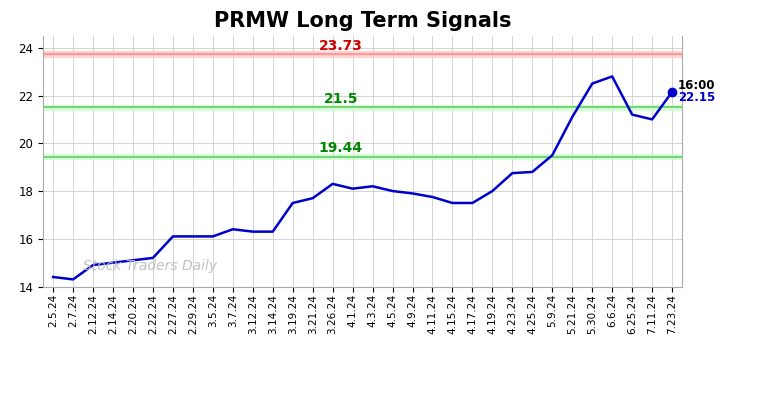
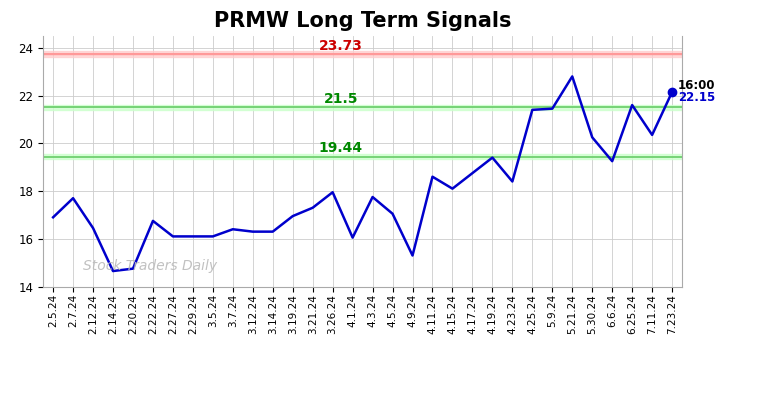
2.5.24: 14.40 -> 16.90
2.7.24: 14.30 -> 17.70
2.12.24: 14.90 -> 16.45
2.14.24: 15.00 -> 14.65
2.20.24: 15.10 -> 14.75
2.22.24: 15.20 -> 16.75
3.19.24: 17.50 -> 16.95
3.21.24: 17.70 -> 17.30
3.26.24: 18.30 -> 17.95
4.1.24: 18.10 -> 16.05
4.3.24: 18.20 -> 17.75
4.5.24: 18.00 -> 17.05
4.9.24: 17.90 -> 15.30
4.11.24: 17.75 -> 18.60
4.15.24: 17.50 -> 18.10
4.17.24: 17.50 -> 18.75
4.19.24: 18.00 -> 19.40
4.23.24: 18.75 -> 18.40
4.25.24: 18.80 -> 21.40
5.9.24: 19.50 -> 21.45
5.21.24: 21.10 -> 22.80
5.30.24: 22.50 -> 20.25
6.6.24: 22.80 -> 19.25
6.25.24: 21.20 -> 21.60
7.11.24: 21.00 -> 20.35
